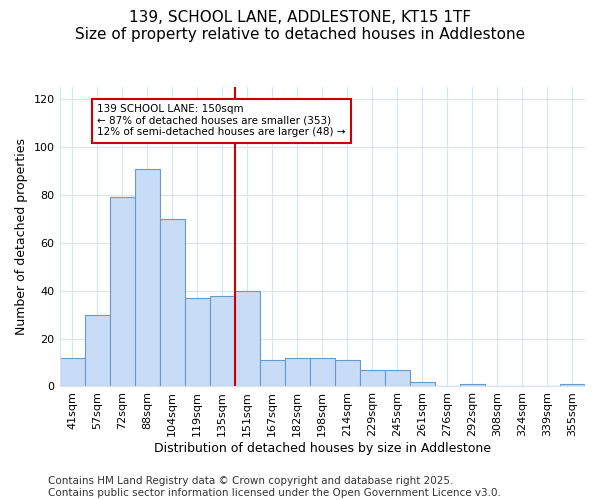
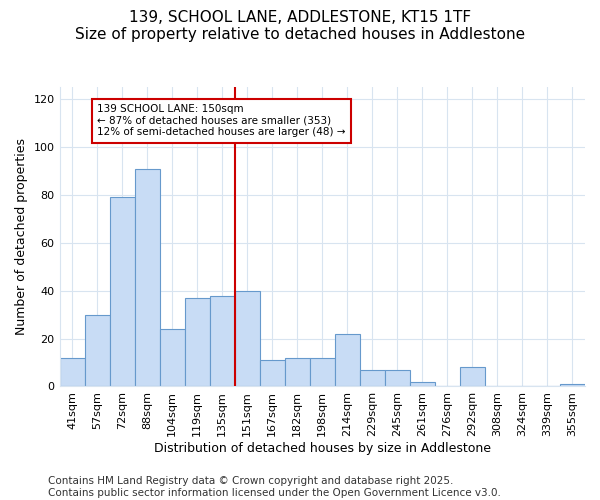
104sqm: 70 -> 24
214sqm: 11 -> 22
292sqm: 1 -> 8
